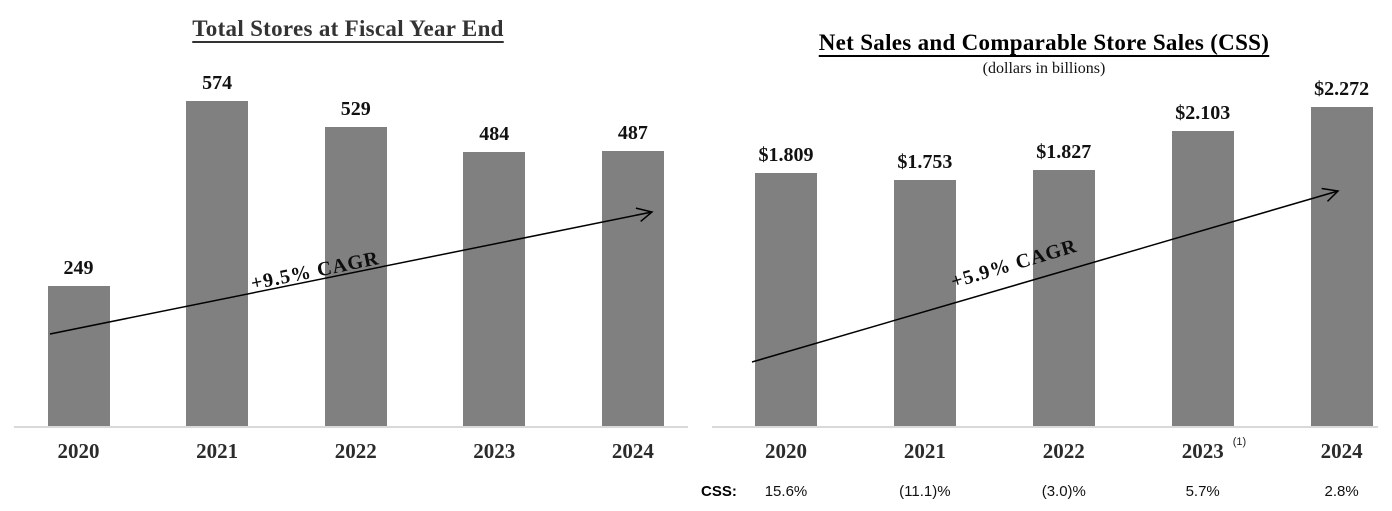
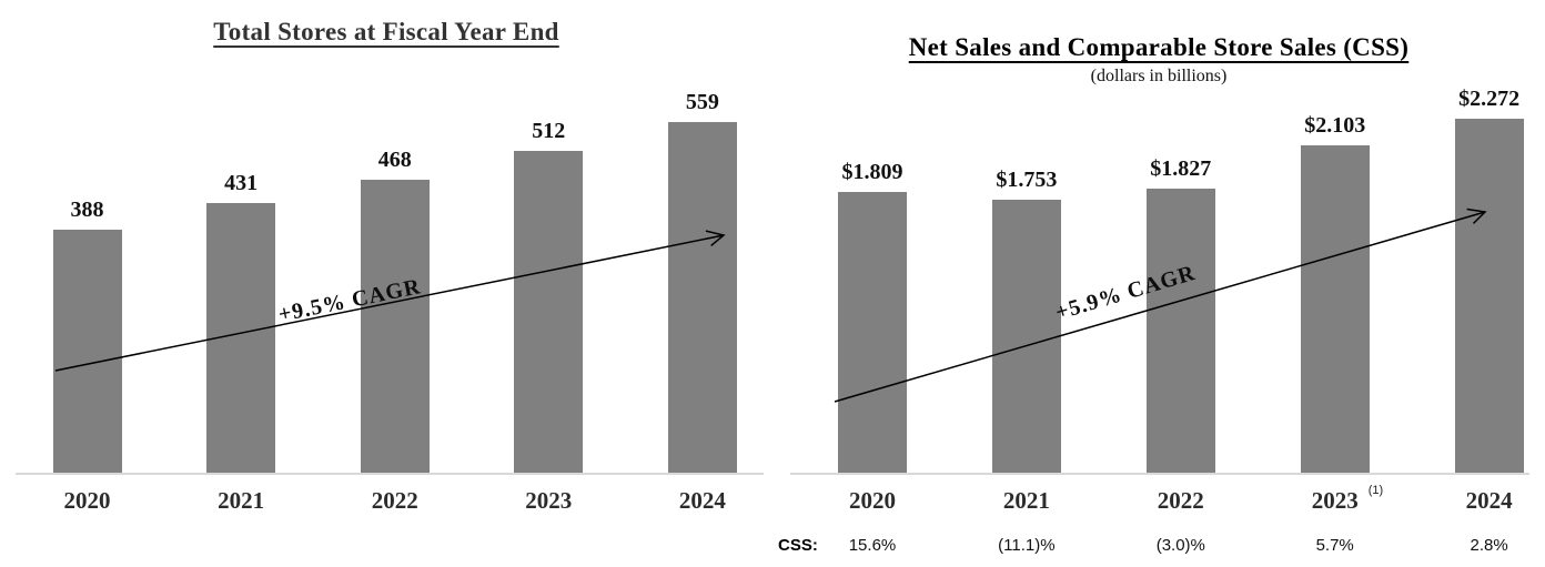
Total Stores at Fiscal Year End/2020: 249 -> 388
Total Stores at Fiscal Year End/2021: 574 -> 431
Total Stores at Fiscal Year End/2022: 529 -> 468
Total Stores at Fiscal Year End/2023: 484 -> 512
Total Stores at Fiscal Year End/2024: 487 -> 559
